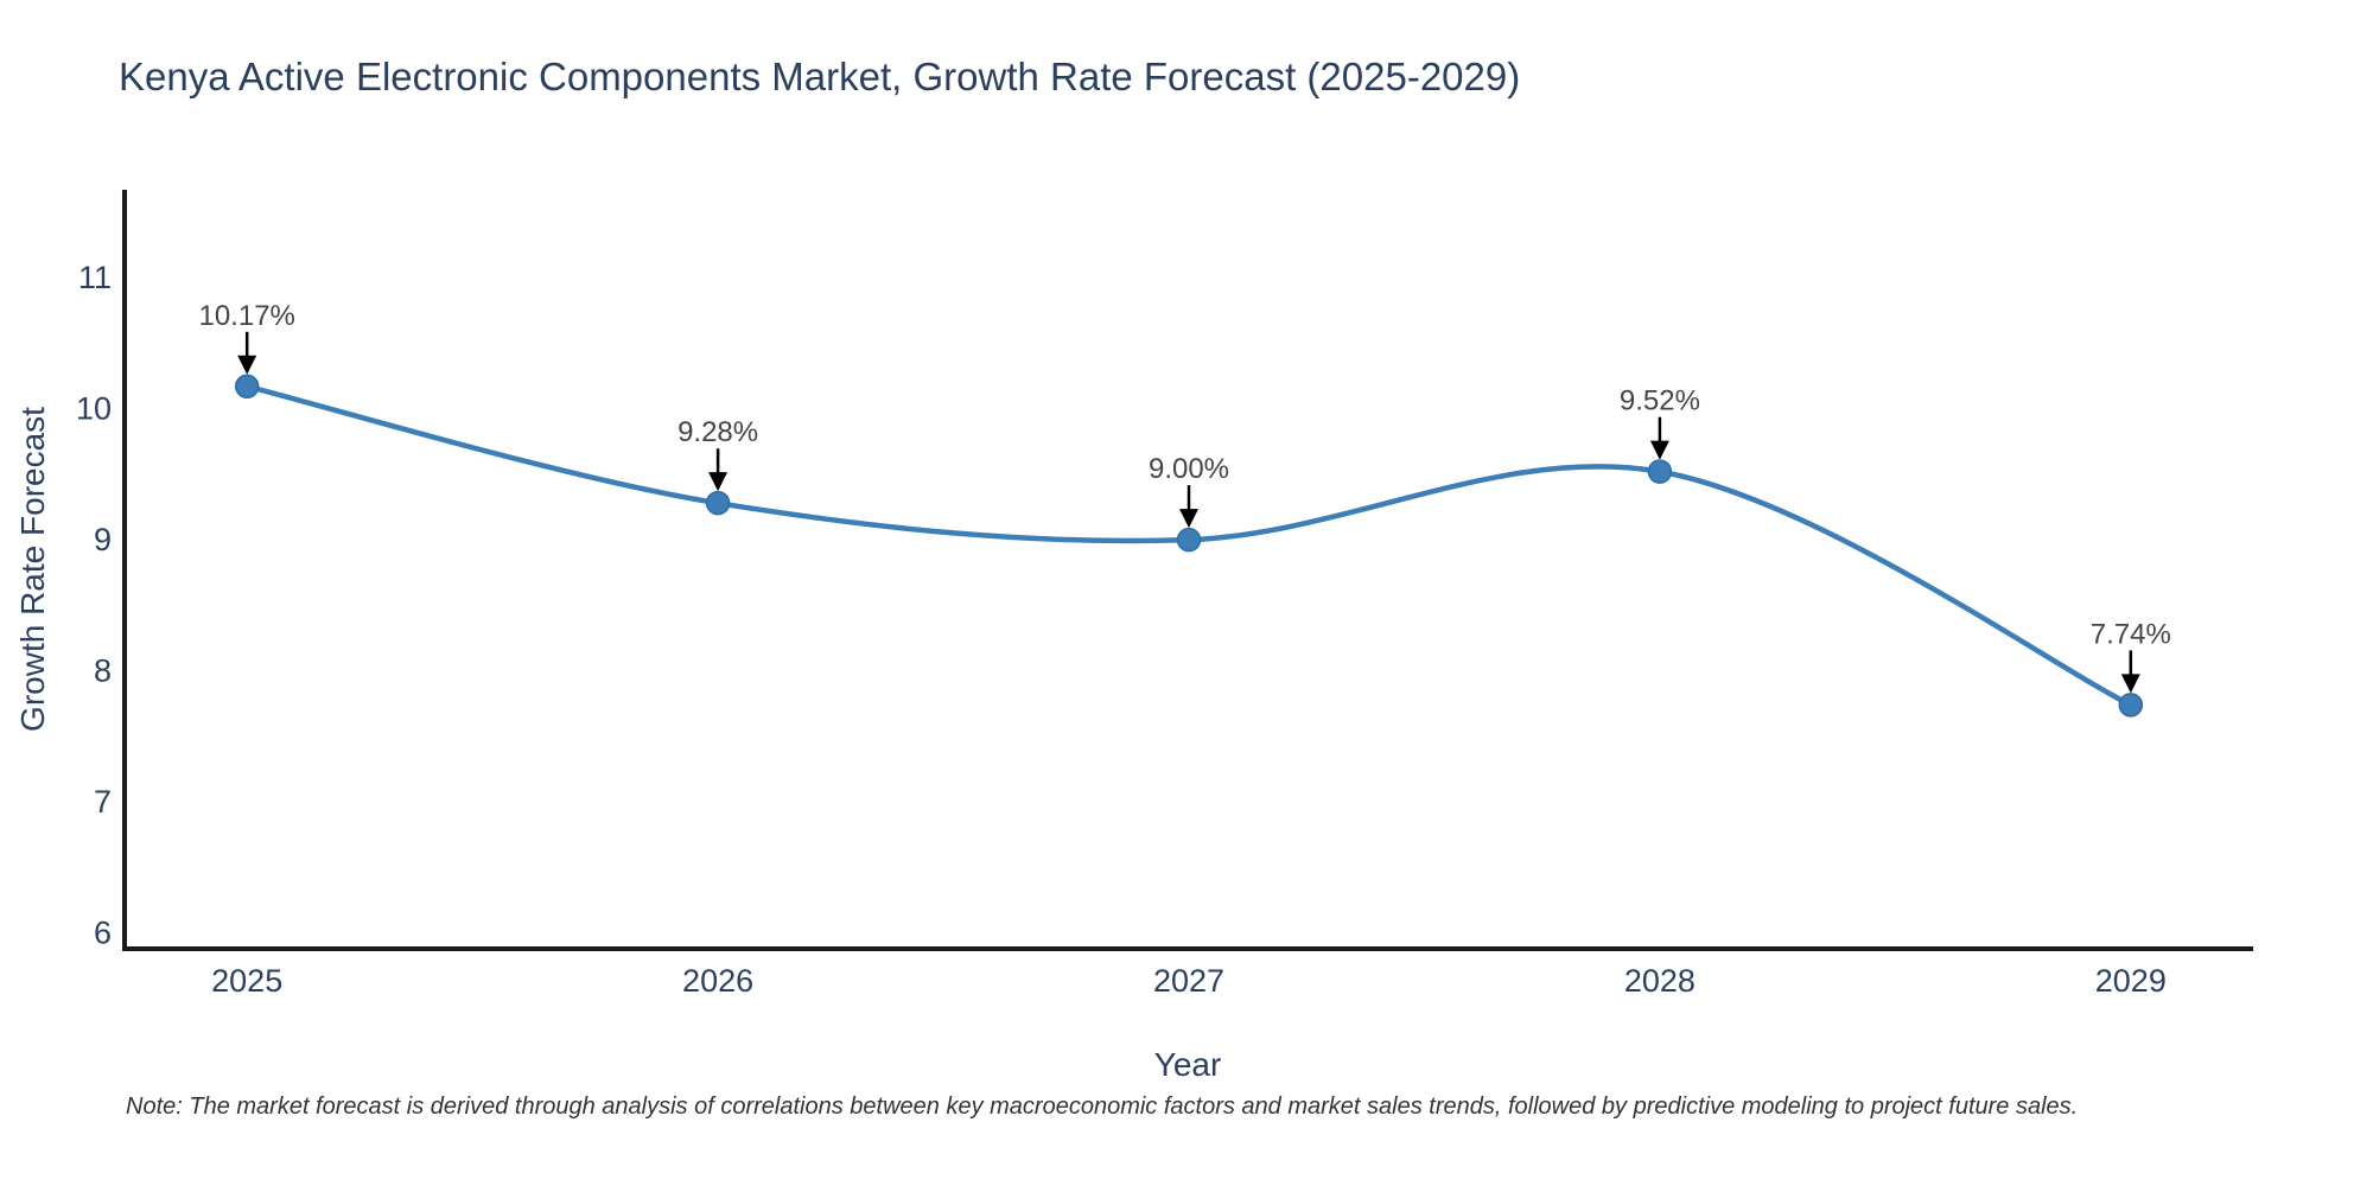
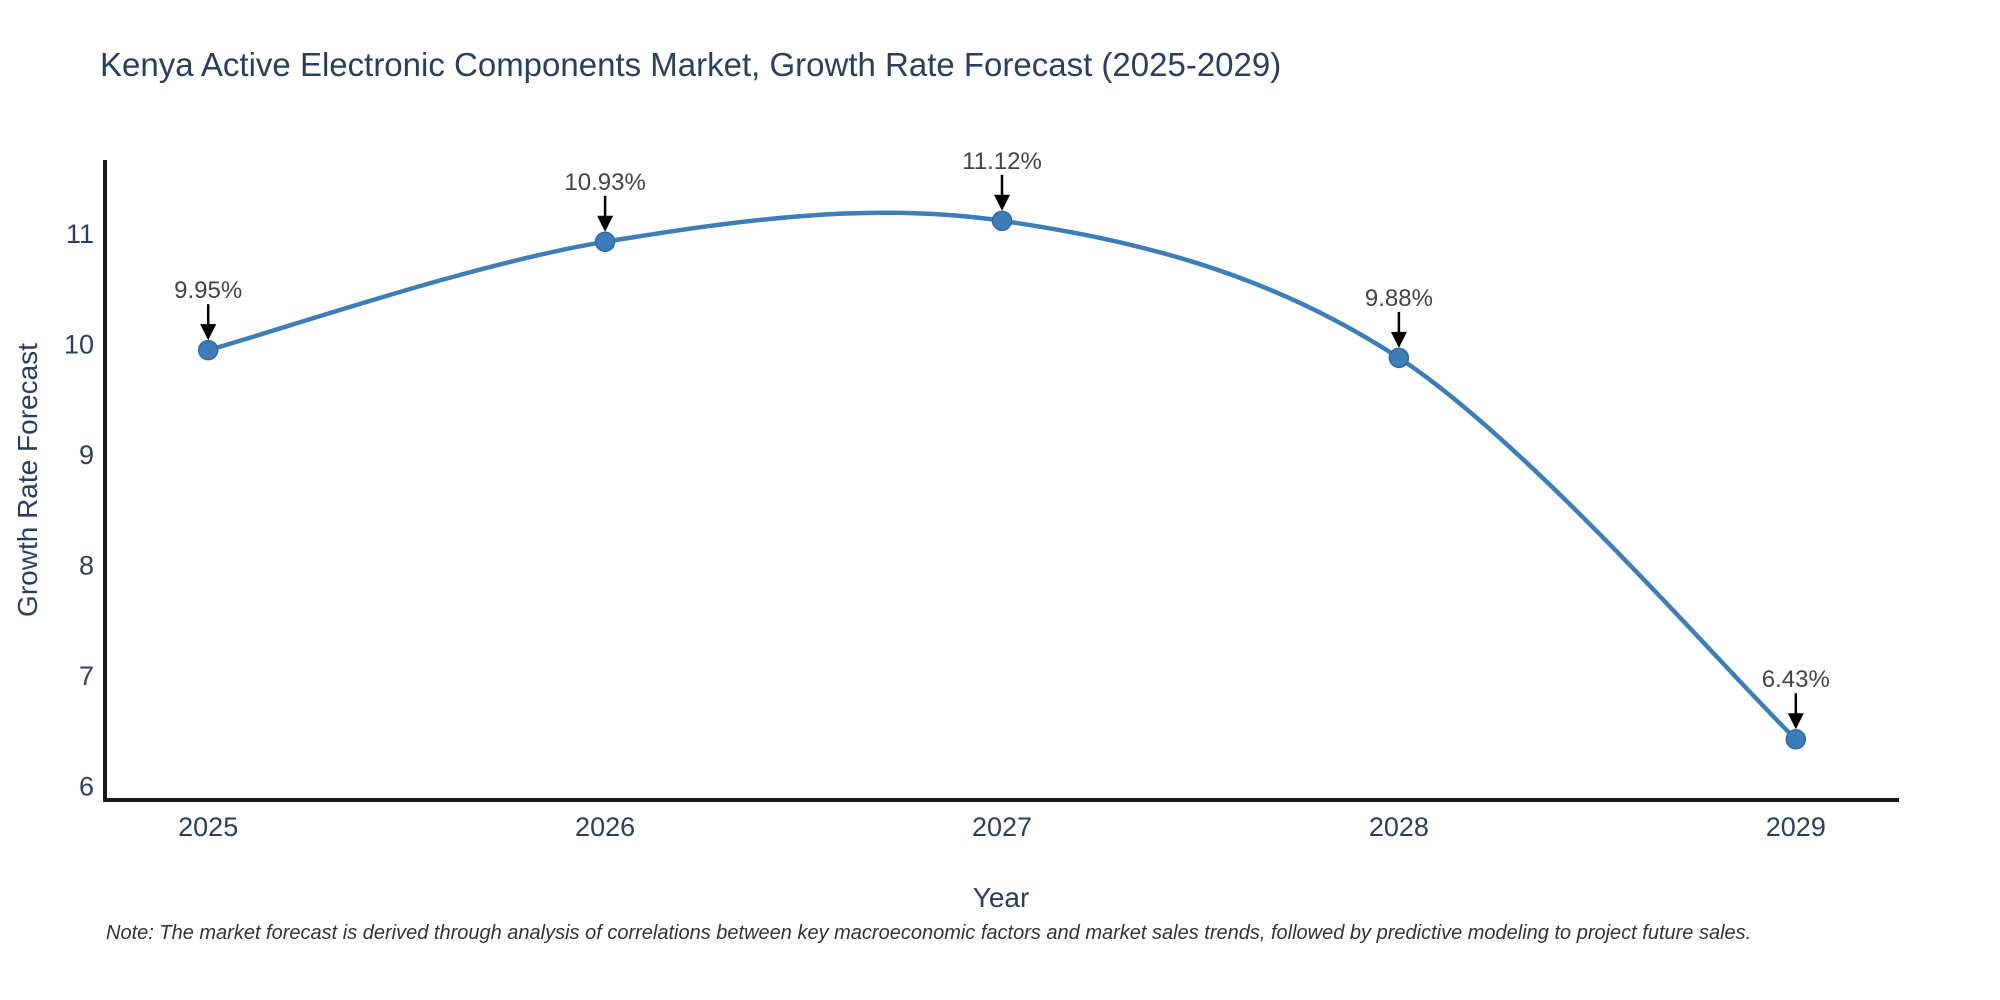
2025: 10.17% -> 9.95%
2026: 9.28% -> 10.93%
2027: 9.00% -> 11.12%
2028: 9.52% -> 9.88%
2029: 7.74% -> 6.43%
